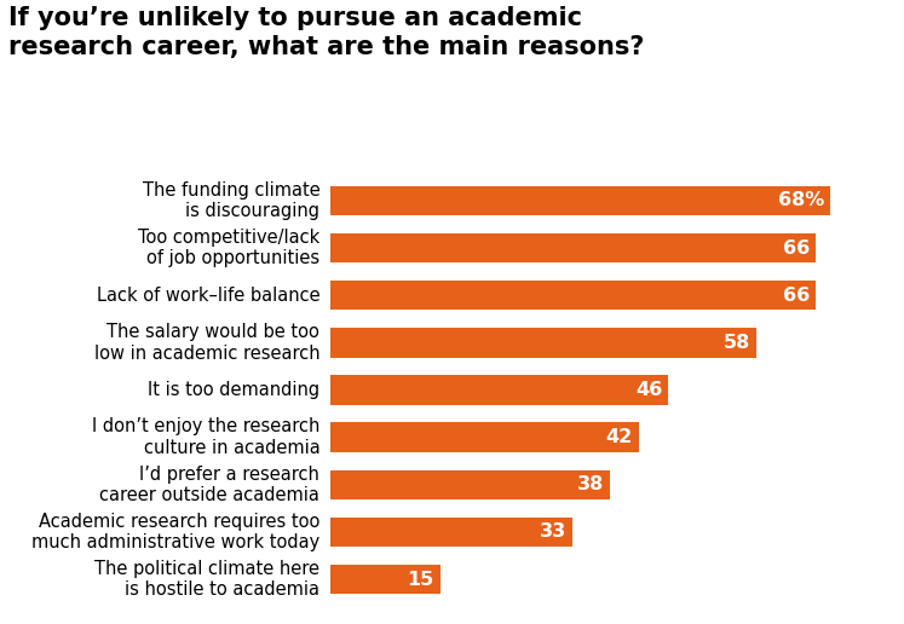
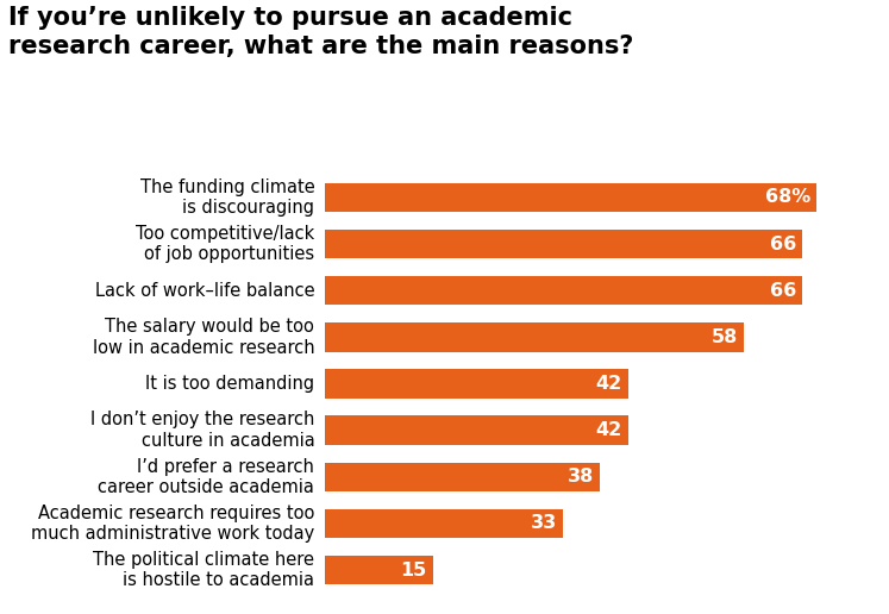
It is too demanding: 46 -> 42
